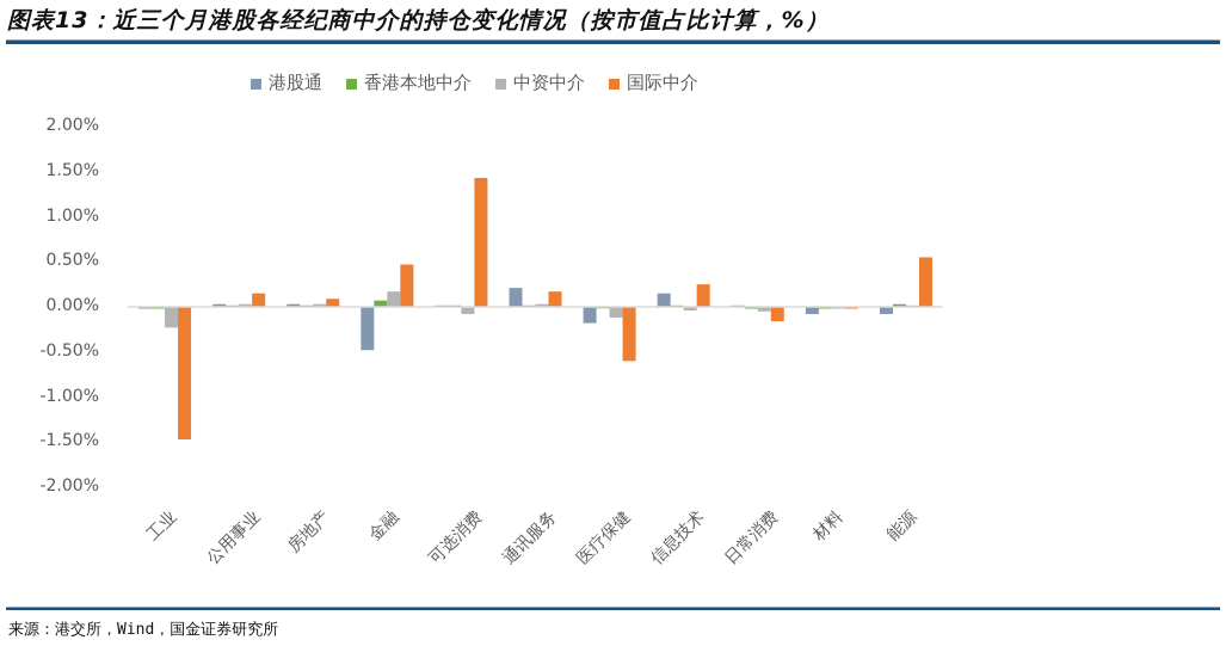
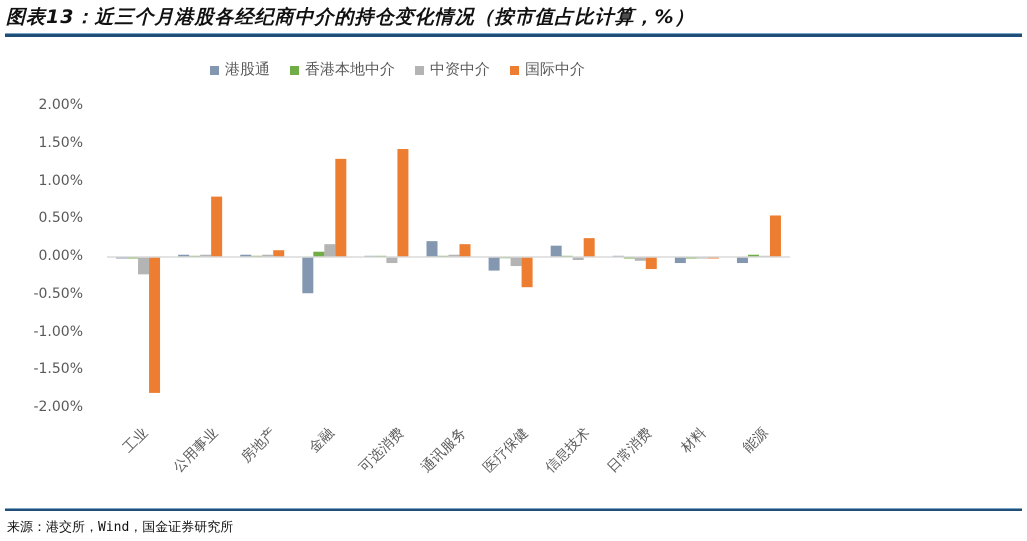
国际中介/工业: -1.5% -> -1.8%
国际中介/公用事业: 0.1% -> 0.8%
国际中介/金融: 0.5% -> 1.3%
国际中介/医疗保健: -0.6% -> -0.4%
